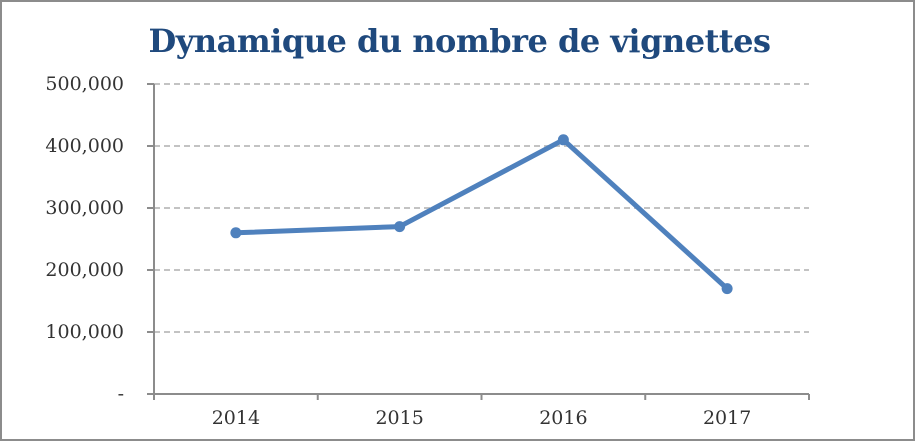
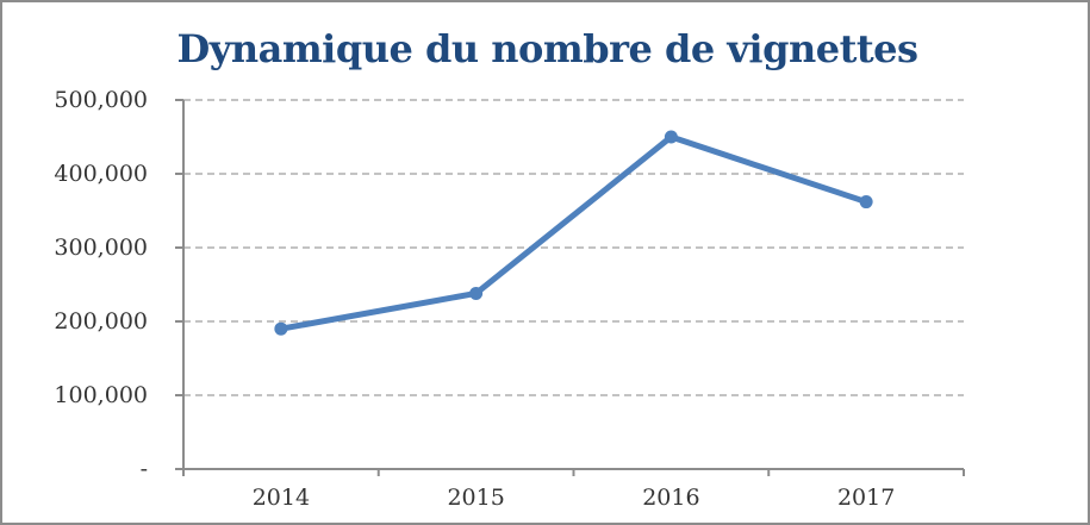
2014: 260000 -> 190000
2015: 270000 -> 240000
2016: 410000 -> 450000
2017: 170000 -> 360000
